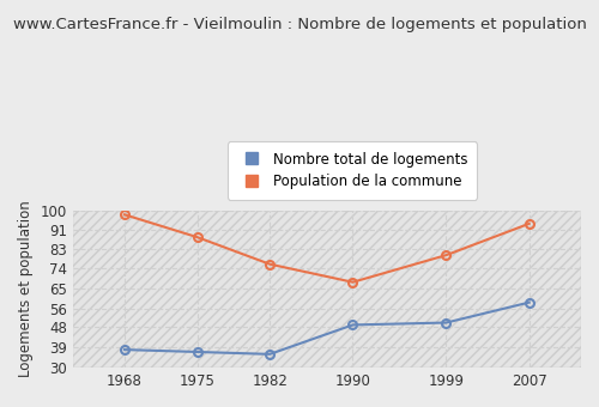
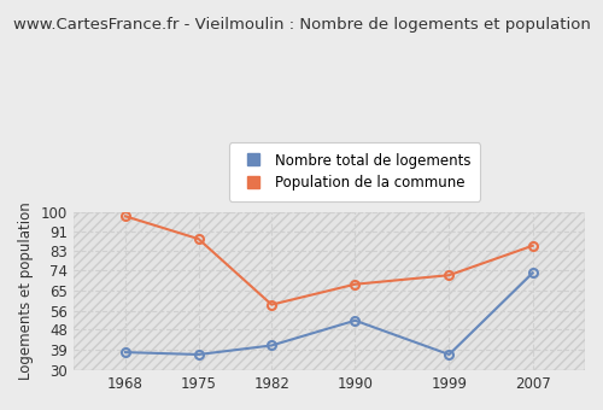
Nombre total de logements/1982: 36 -> 41
Population de la commune/1982: 76 -> 59
Nombre total de logements/1990: 49 -> 52
Nombre total de logements/1999: 50 -> 37
Population de la commune/1999: 80 -> 72
Nombre total de logements/2007: 59 -> 73
Population de la commune/2007: 94 -> 85
